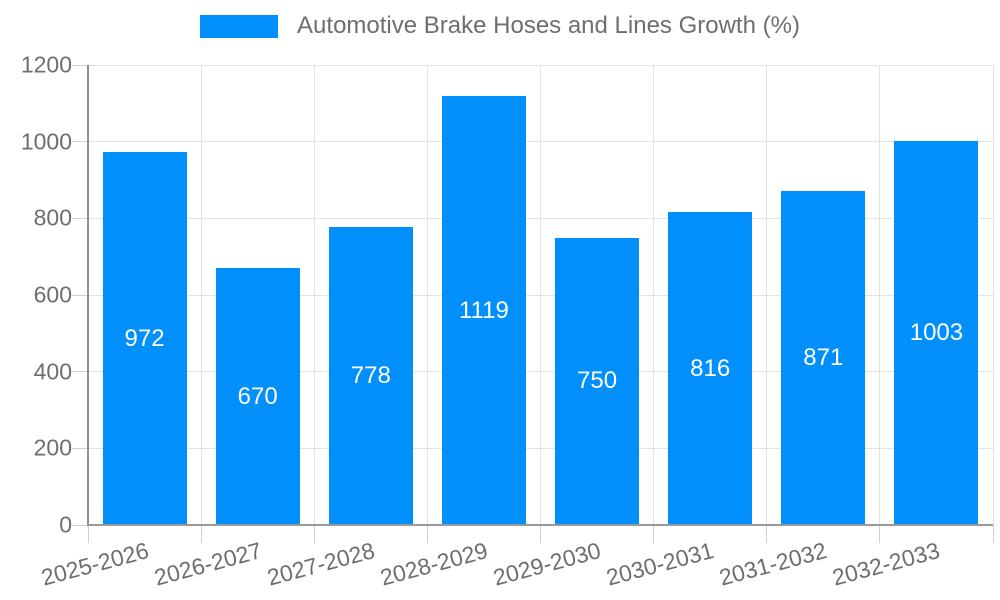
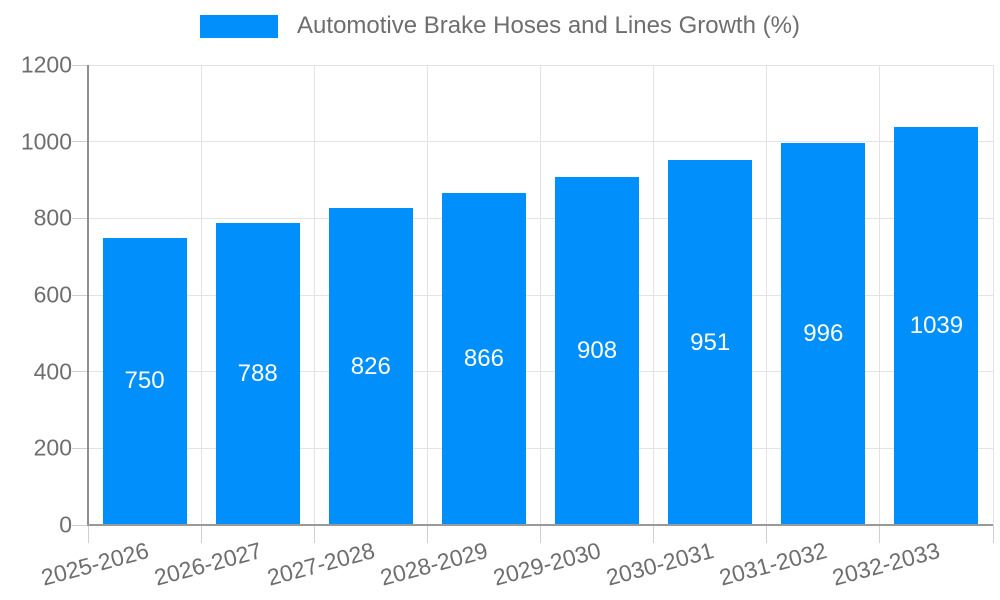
2025-2026: 972 -> 750
2026-2027: 670 -> 788
2027-2028: 778 -> 826
2028-2029: 1119 -> 866
2029-2030: 750 -> 908
2030-2031: 816 -> 951
2031-2032: 871 -> 996
2032-2033: 1003 -> 1039
